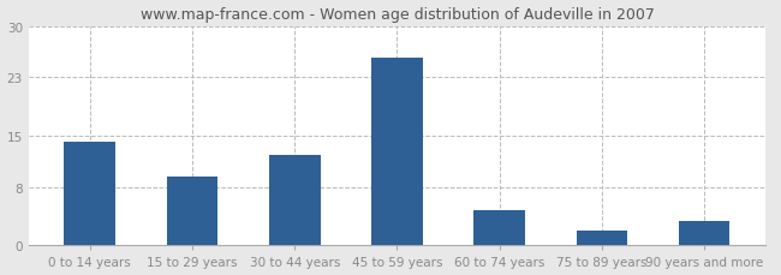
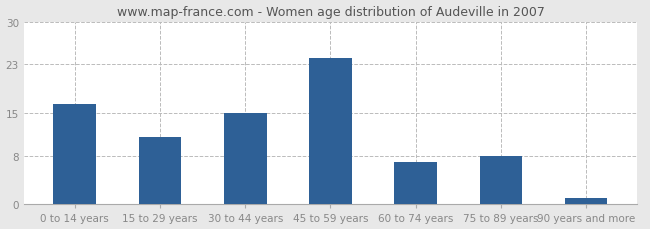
0 to 14 years: 14.2 -> 16.5
15 to 29 years: 9.4 -> 11.0
30 to 44 years: 12.4 -> 15.0
45 to 59 years: 25.6 -> 24.0
60 to 74 years: 4.8 -> 7.0
75 to 89 years: 2.0 -> 8.0
90 years and more: 3.4 -> 1.0
